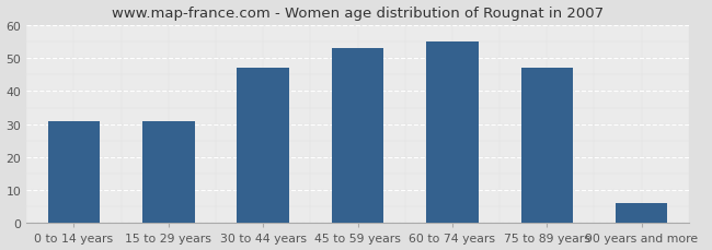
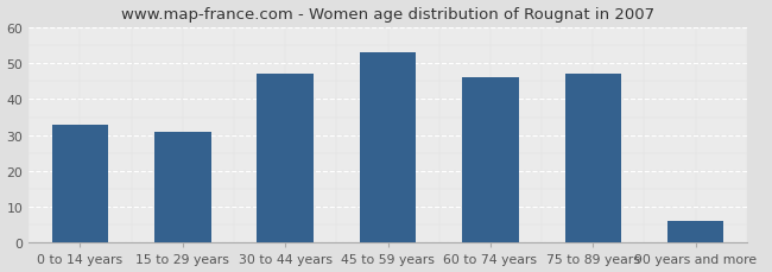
0 to 14 years: 31 -> 33
60 to 74 years: 55 -> 46
